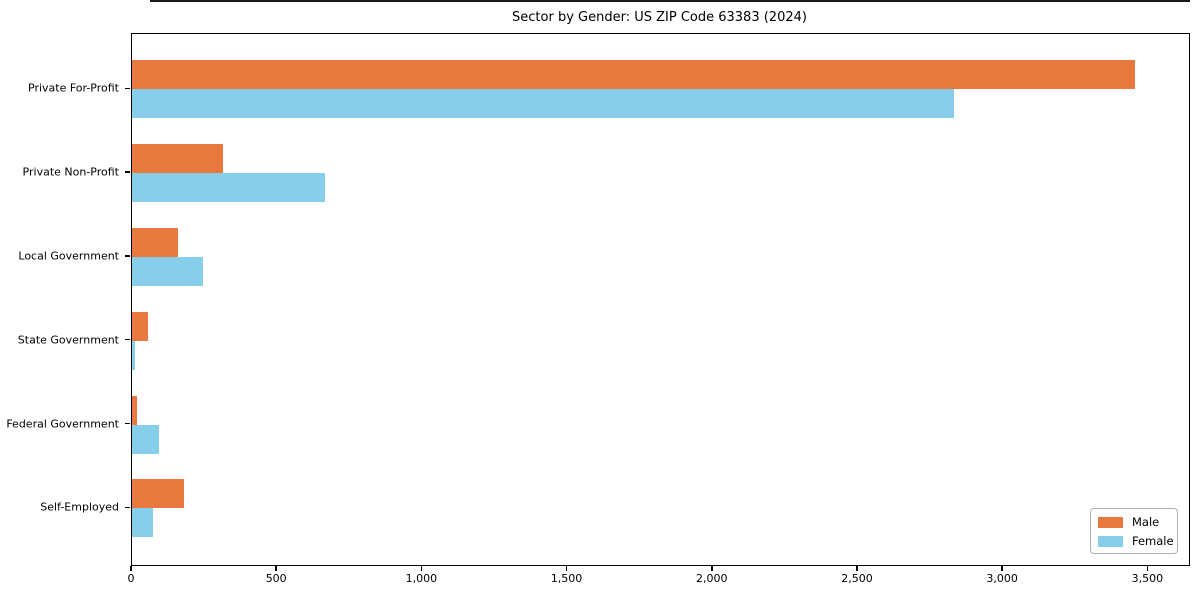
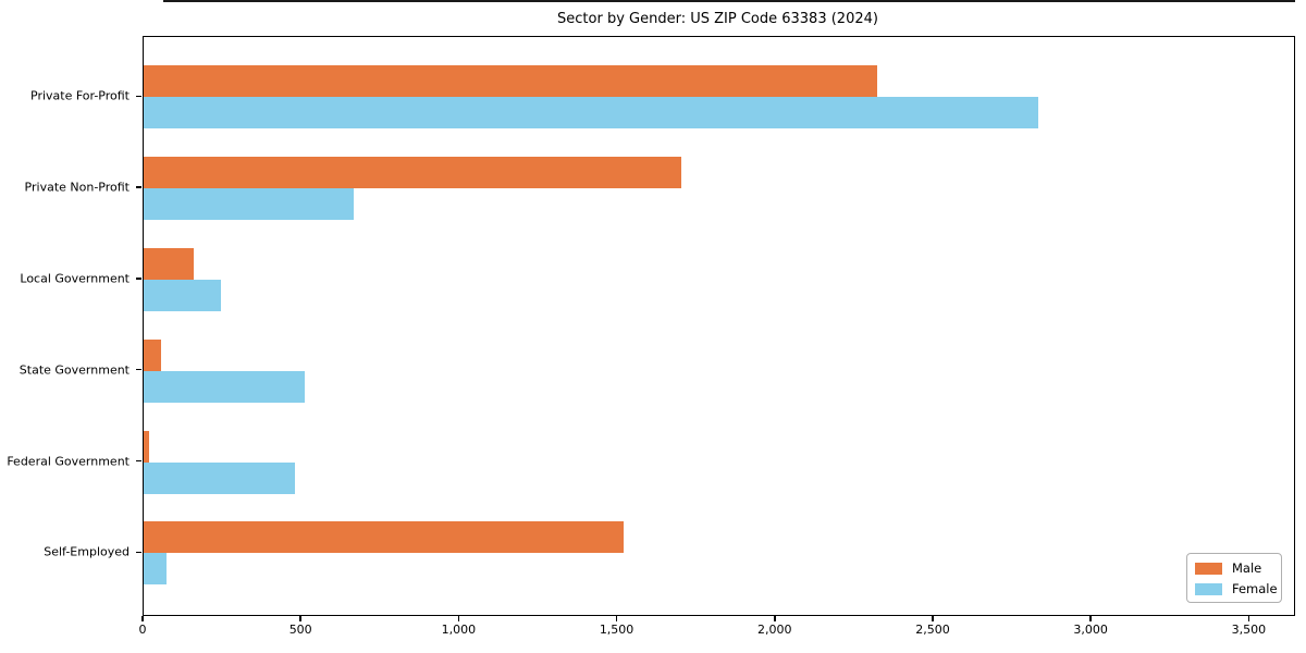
Male/Private For-Profit: 3460 -> 2320
Male/Private Non-Profit: 310 -> 1700
Female/State Government: 10 -> 510
Female/Federal Government: 90 -> 480
Male/Self-Employed: 180 -> 1520
